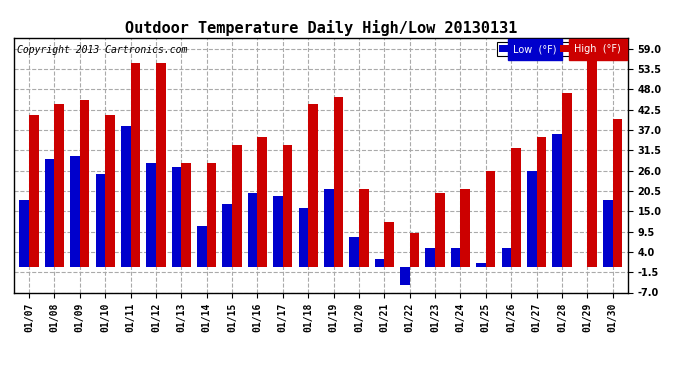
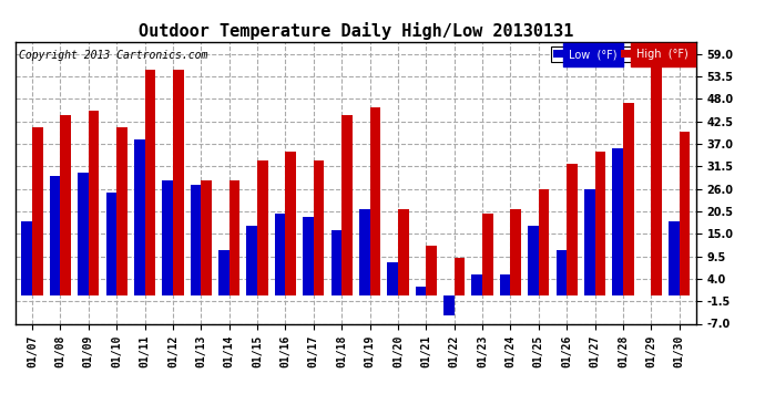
Low (°F)/01/25: 1 -> 17
Low (°F)/01/26: 5 -> 11
